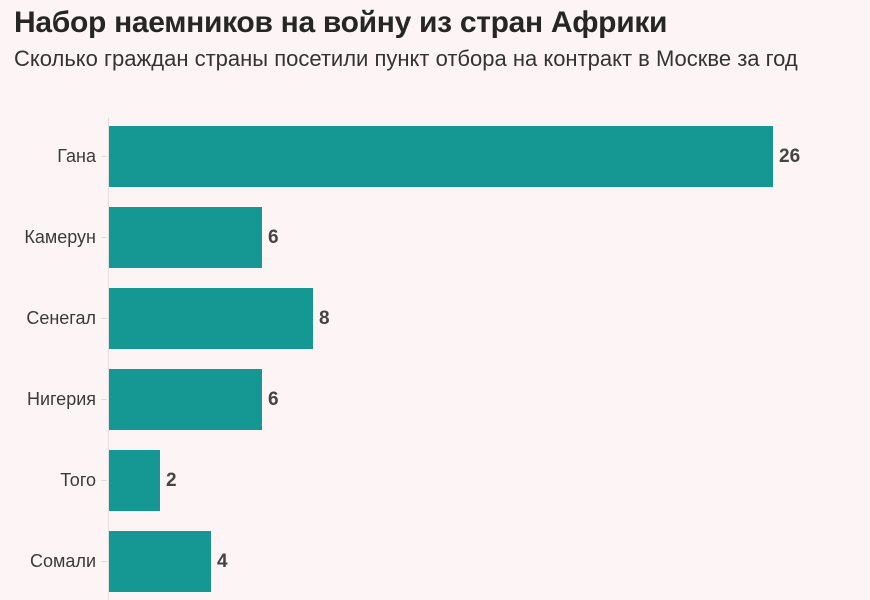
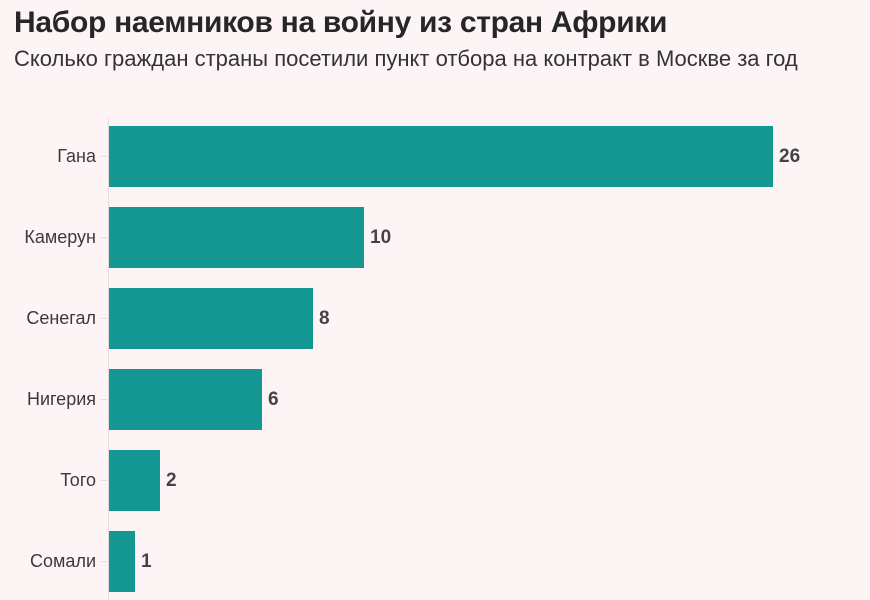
Камерун: 6 -> 10
Сомали: 4 -> 1
